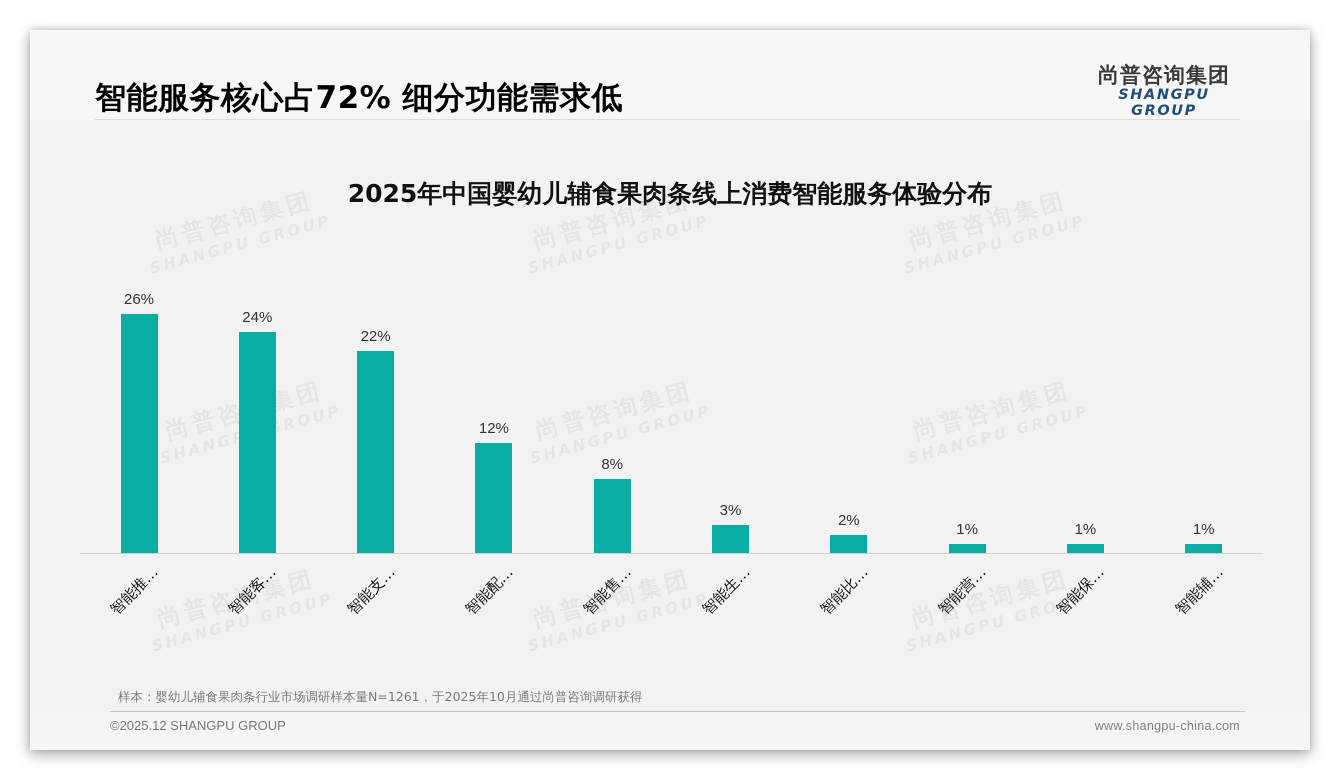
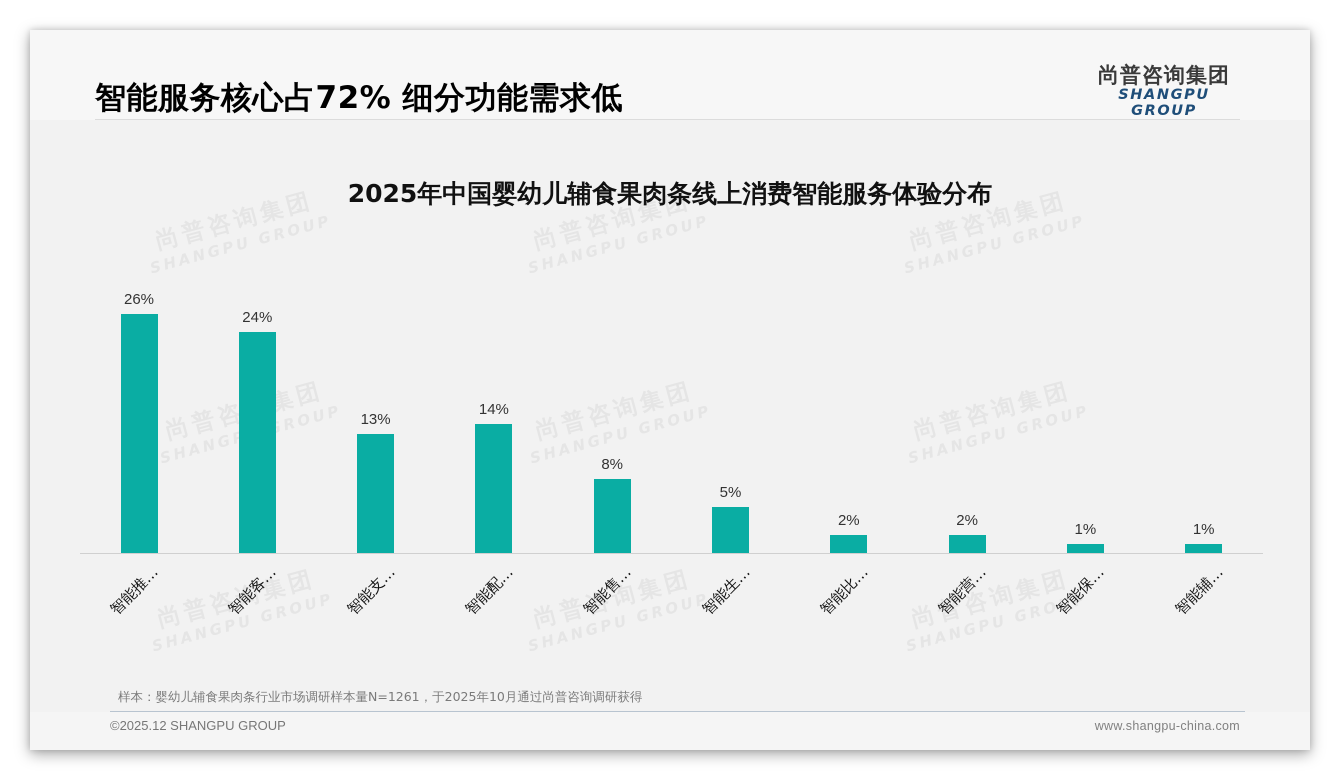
智能支…: 22% -> 13%
智能配…: 12% -> 14%
智能生…: 3% -> 5%
智能营…: 1% -> 2%
